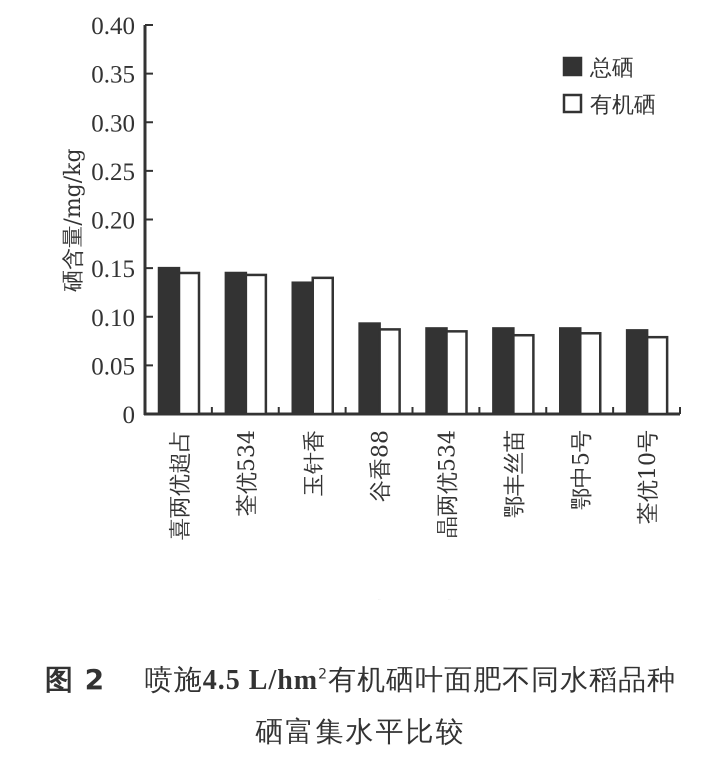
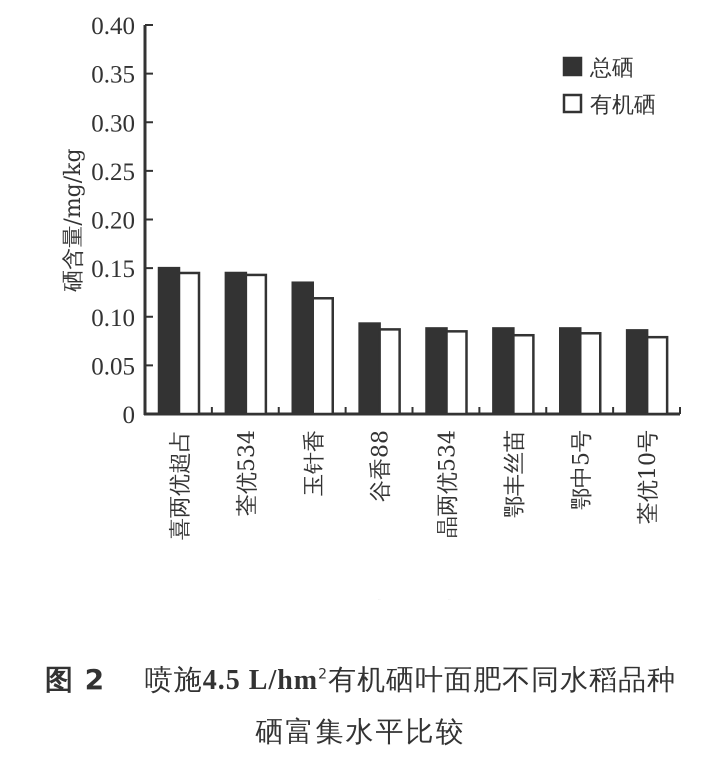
有机硒/玉针香: 0.14 -> 0.12
